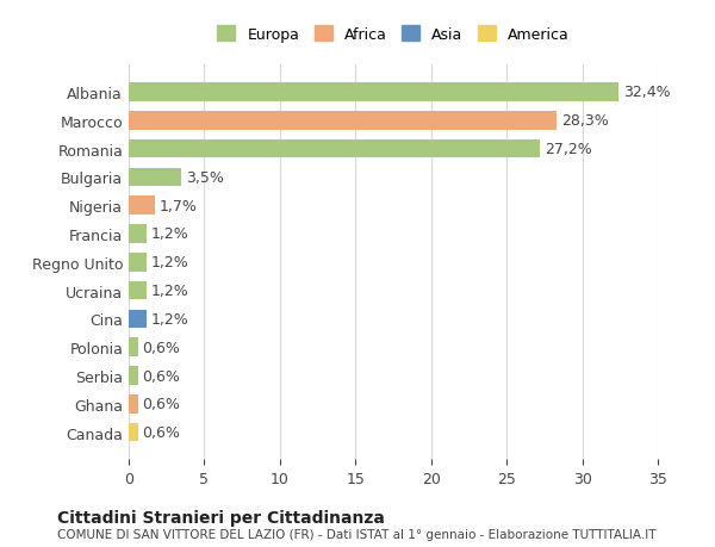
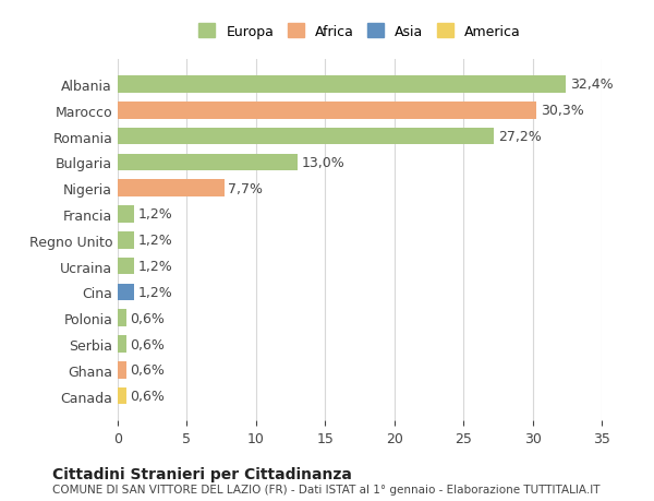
Marocco: 28,3% -> 30,3%
Bulgaria: 3,5% -> 13,0%
Nigeria: 1,7% -> 7,7%
